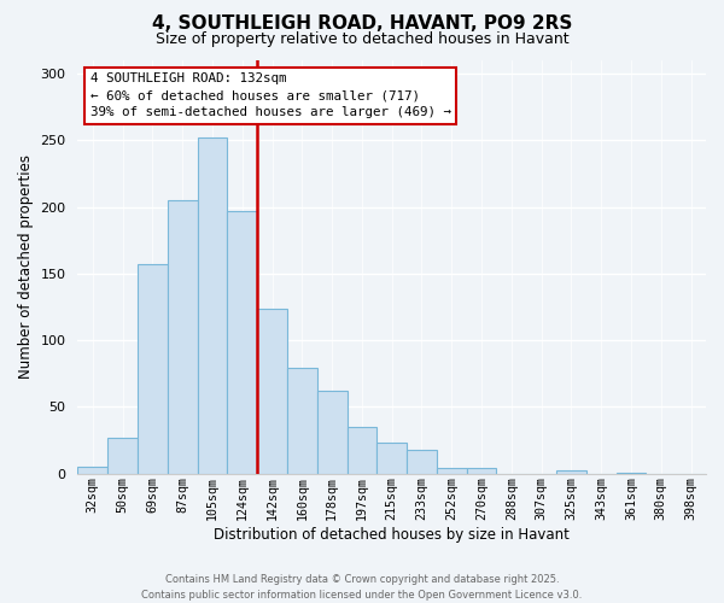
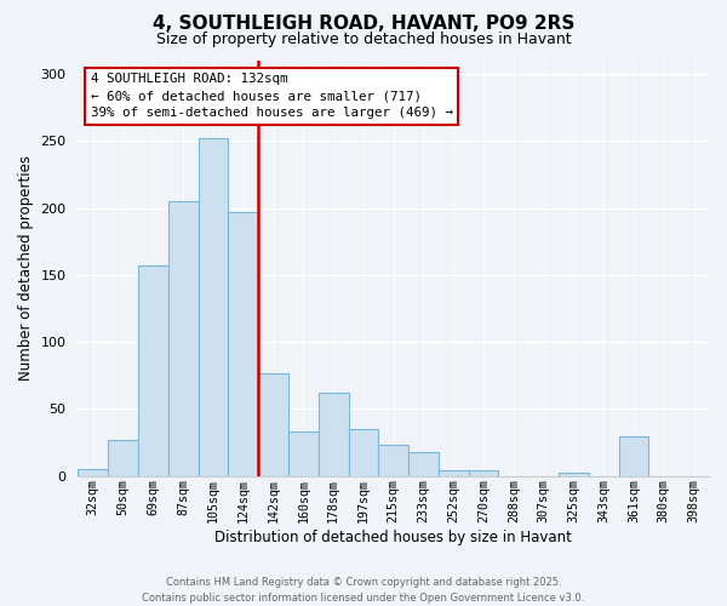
142sqm: 124 -> 77
160sqm: 79 -> 33
361sqm: 1 -> 30
